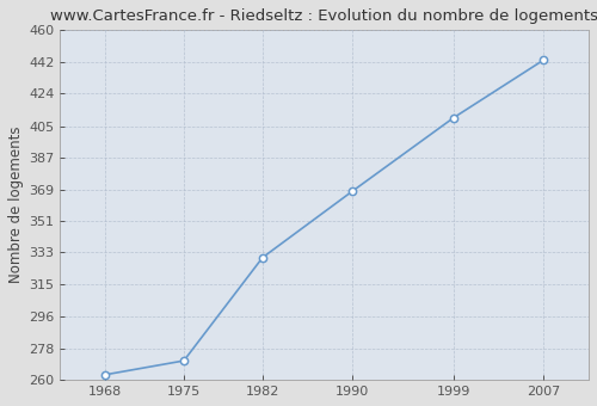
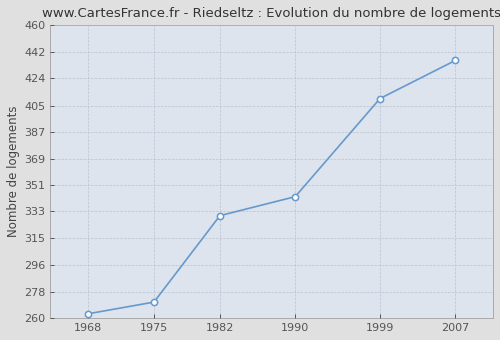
1990: 368 -> 343
2007: 443 -> 436
